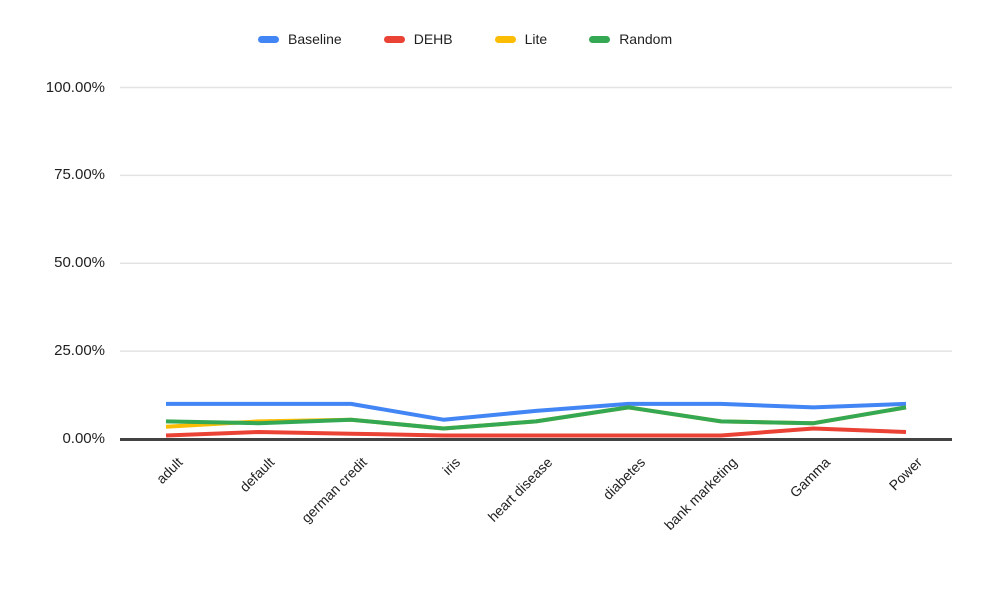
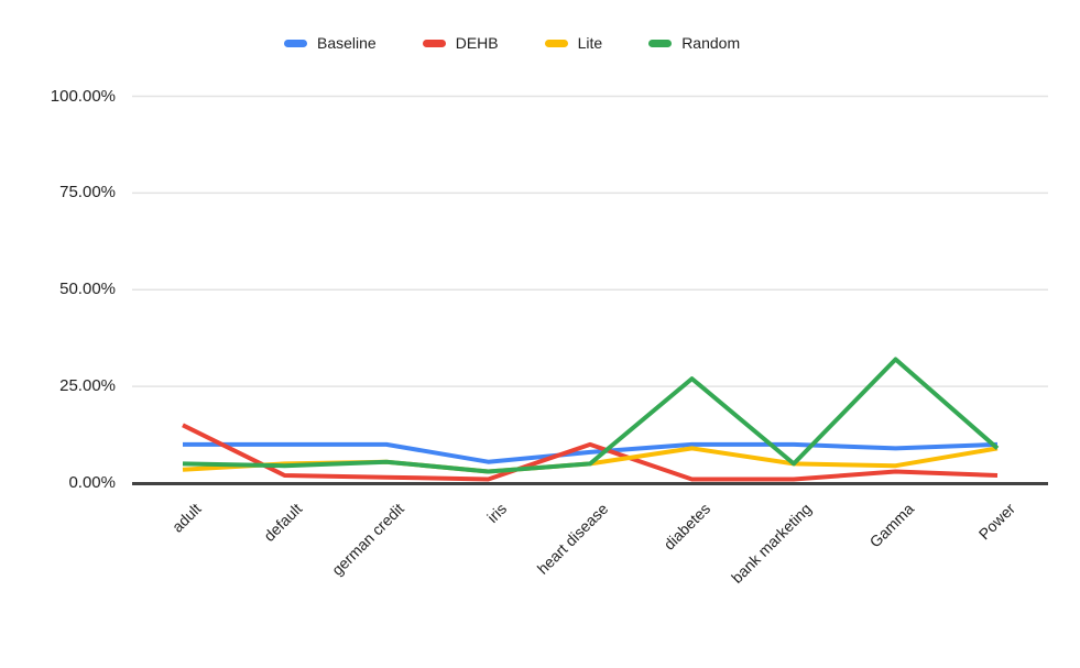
DEHB/adult: 1% -> 15%
DEHB/heart disease: 1% -> 10%
Random/diabetes: 9% -> 27%
Random/Gamma: 4% -> 32%
